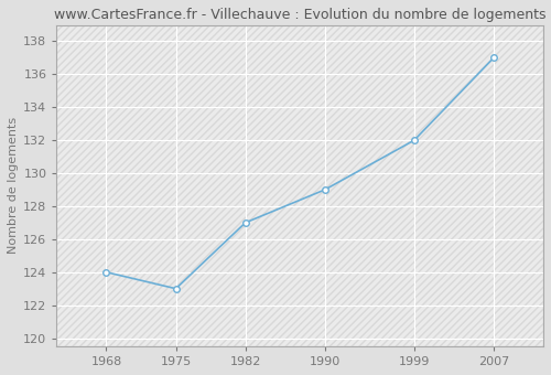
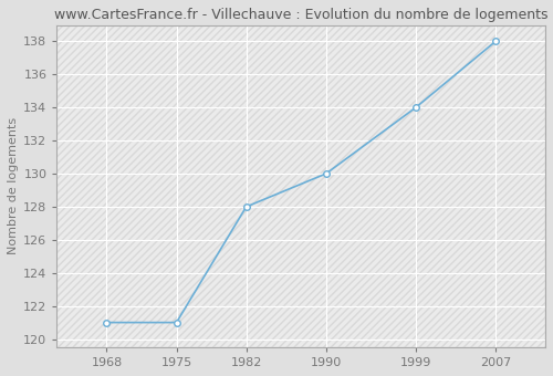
1968: 124 -> 121
1975: 123 -> 121
1982: 127 -> 128
1990: 129 -> 130
1999: 132 -> 134
2007: 137 -> 138
